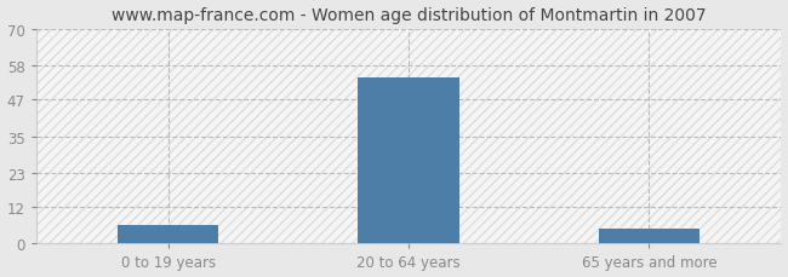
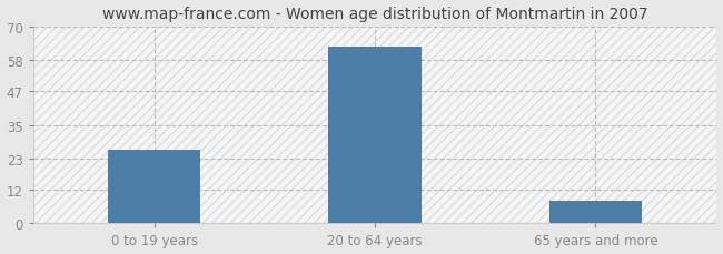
0 to 19 years: 6 -> 26
20 to 64 years: 54 -> 63
65 years and more: 5 -> 8
